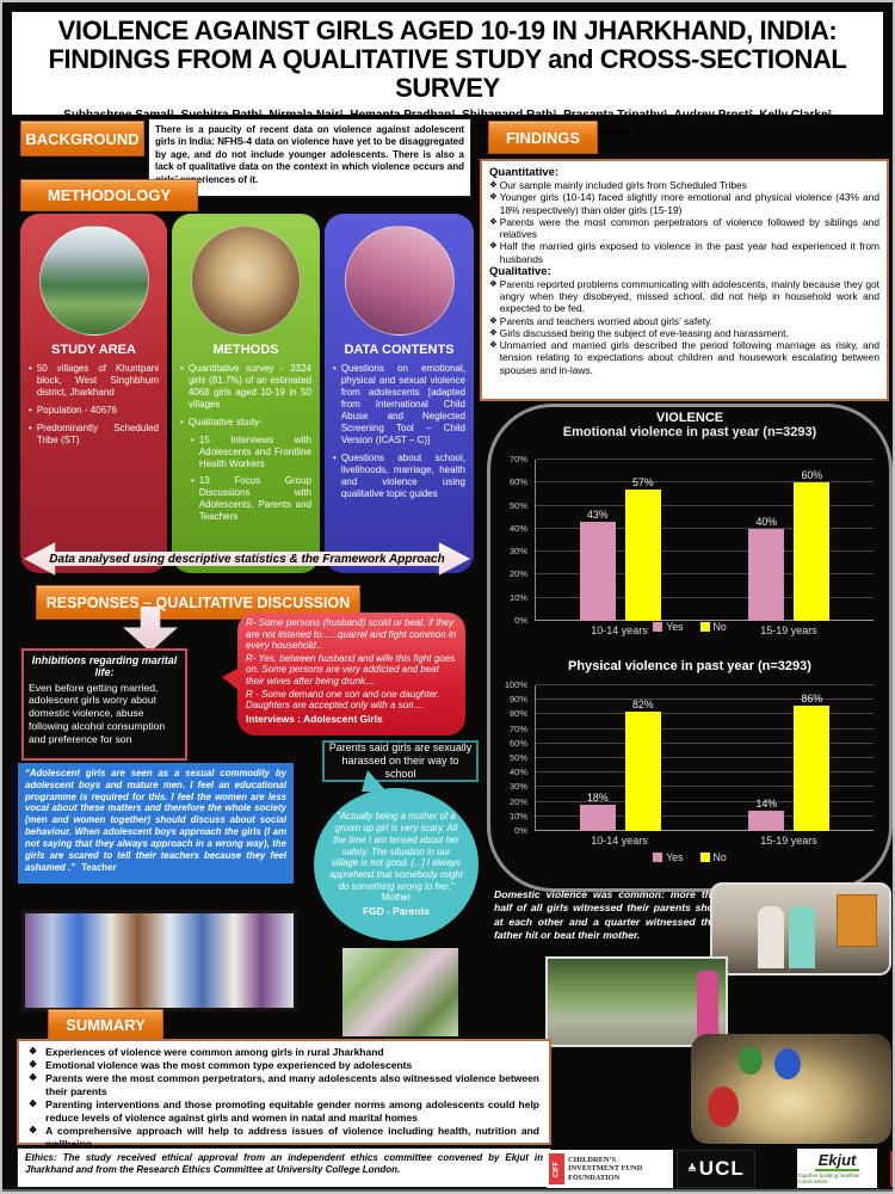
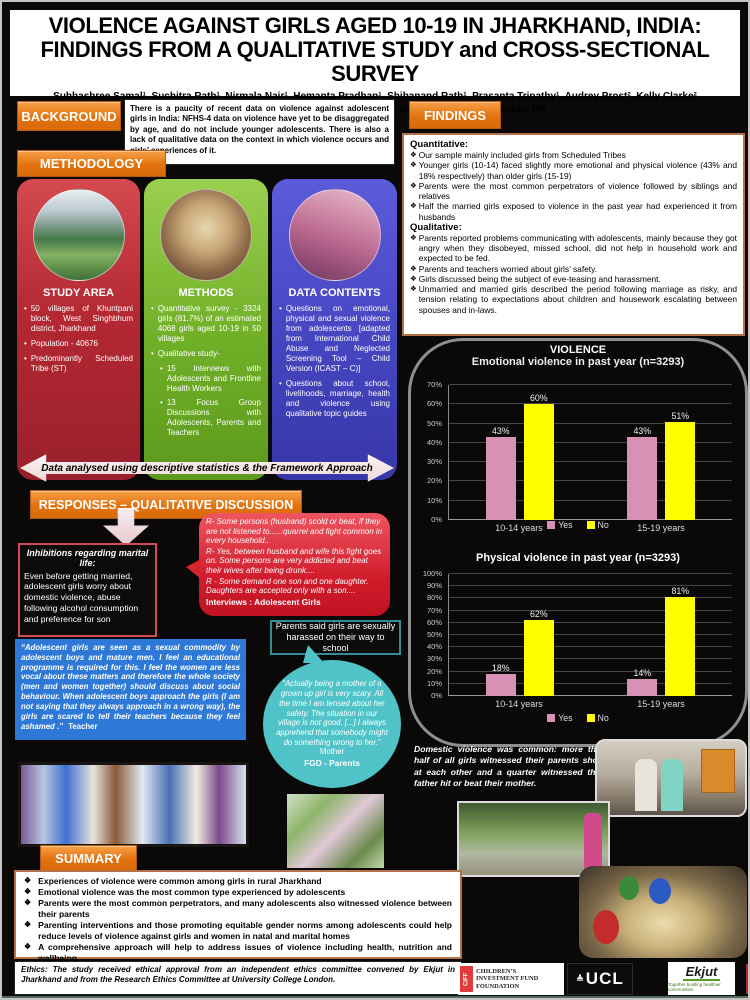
VIOLENCE/No/10-14 years: 57% -> 60%
VIOLENCE/Yes/15-19 years: 40% -> 43%
VIOLENCE/No/15-19 years: 60% -> 51%
Physical violence in past year (n=3293)/No/10-14 years: 82% -> 62%
Physical violence in past year (n=3293)/No/15-19 years: 86% -> 81%
